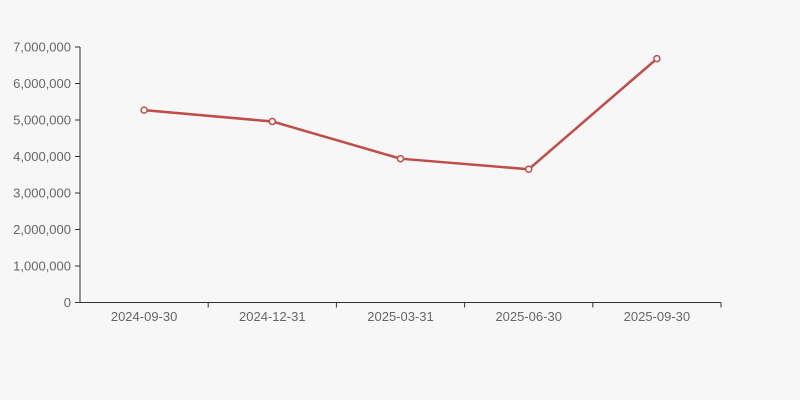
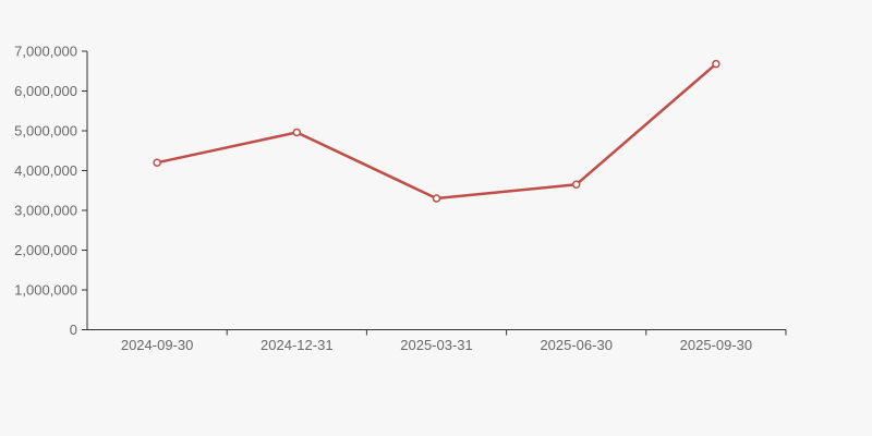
2024-09-30: 5300000 -> 4200000
2025-03-31: 3900000 -> 3300000
